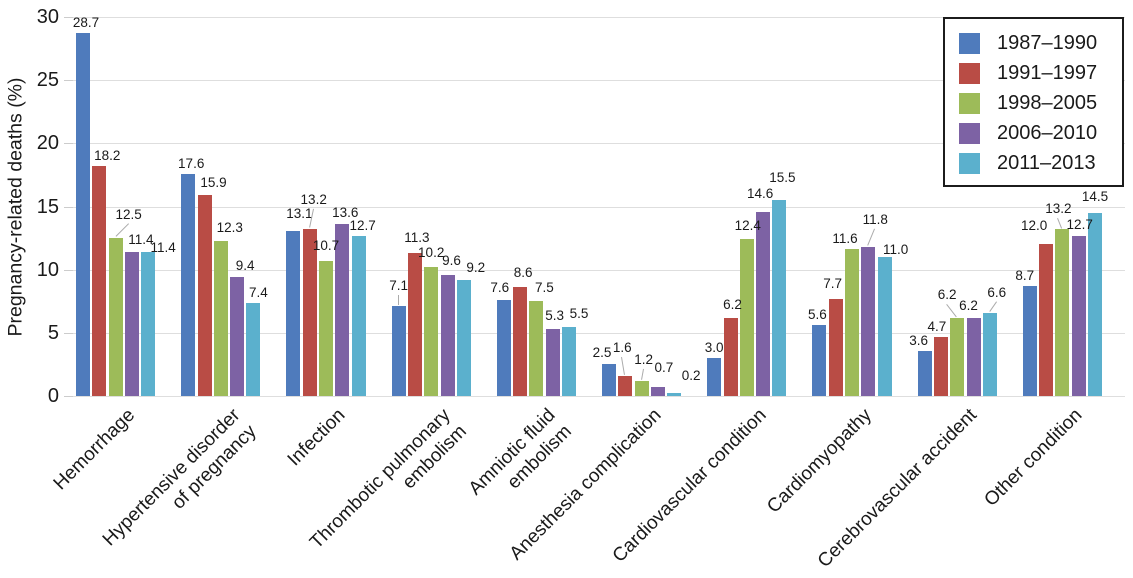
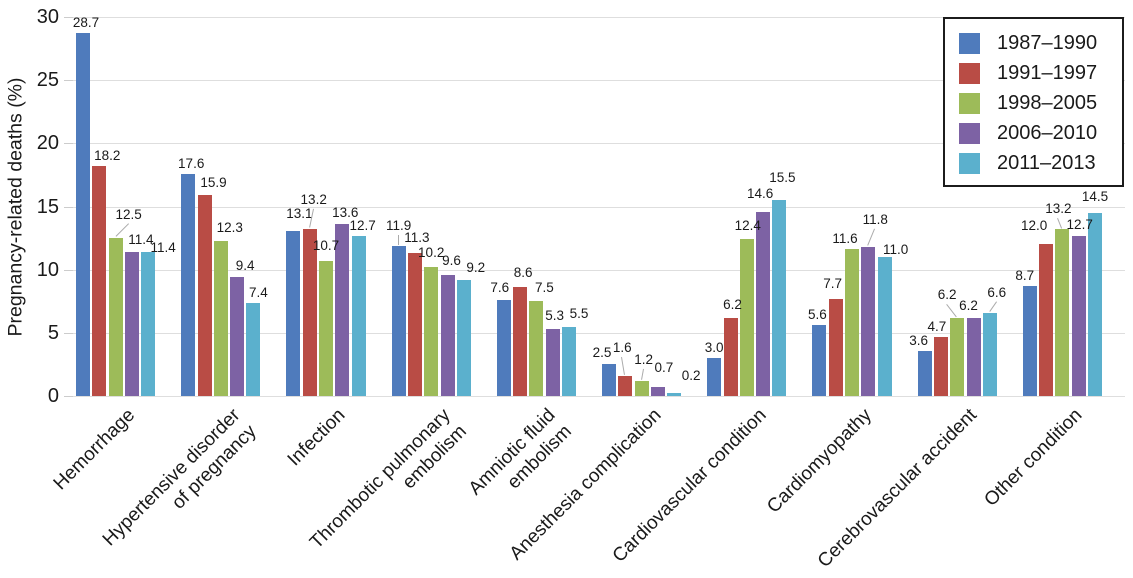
1987–1990/Thrombotic pulmonary embolism: 7.1 -> 11.9
